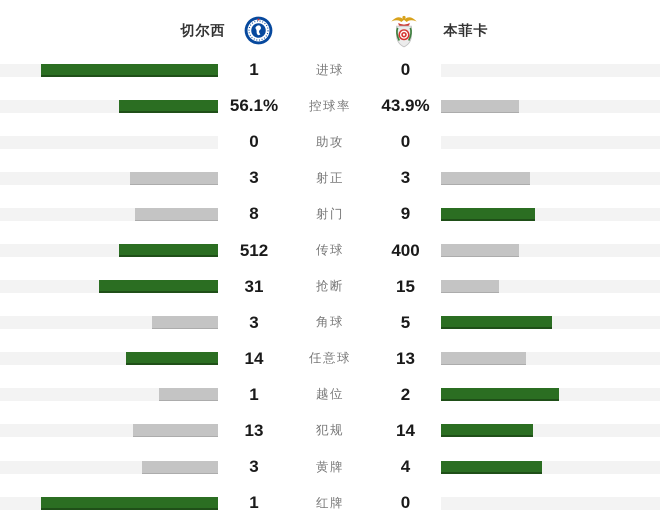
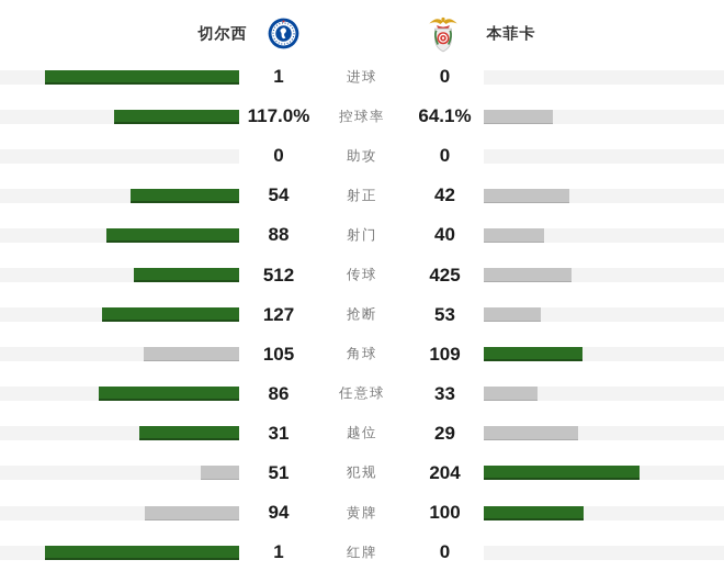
切尔西/控球率: 56.1% -> 117.0%
本菲卡/控球率: 43.9% -> 64.1%
切尔西/射正: 3 -> 54
本菲卡/射正: 3 -> 42
切尔西/射门: 8 -> 88
本菲卡/射门: 9 -> 40
本菲卡/传球: 400 -> 425
切尔西/抢断: 31 -> 127
本菲卡/抢断: 15 -> 53
切尔西/角球: 3 -> 105
本菲卡/角球: 5 -> 109
切尔西/任意球: 14 -> 86
本菲卡/任意球: 13 -> 33
切尔西/越位: 1 -> 31
本菲卡/越位: 2 -> 29
切尔西/犯规: 13 -> 51
本菲卡/犯规: 14 -> 204
切尔西/黄牌: 3 -> 94
本菲卡/黄牌: 4 -> 100
